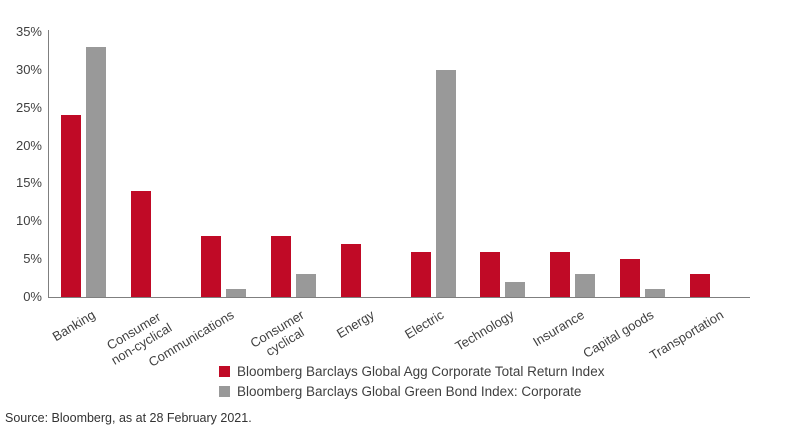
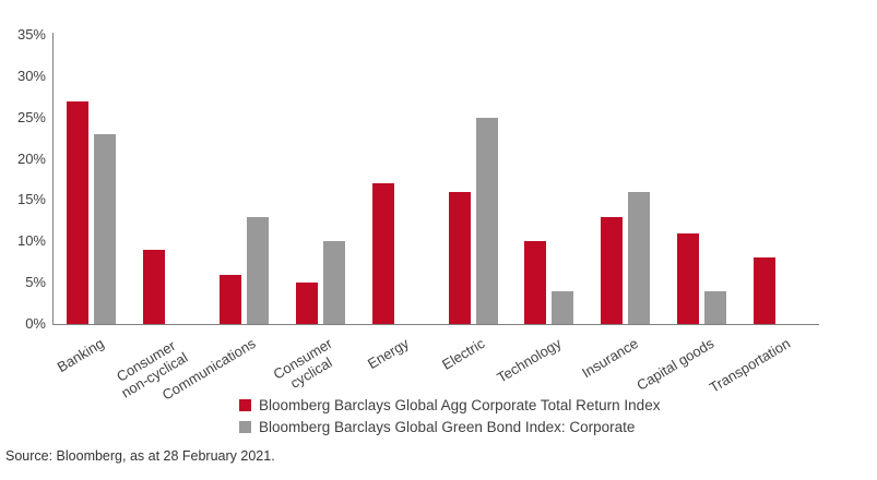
Bloomberg Barclays Global Agg Corporate Total Return Index/Banking: 24% -> 27%
Bloomberg Barclays Global Green Bond Index: Corporate/Banking: 33% -> 23%
Bloomberg Barclays Global Agg Corporate Total Return Index/Consumer non-cyclical: 14% -> 9%
Bloomberg Barclays Global Agg Corporate Total Return Index/Communications: 8% -> 6%
Bloomberg Barclays Global Green Bond Index: Corporate/Communications: 1% -> 13%
Bloomberg Barclays Global Agg Corporate Total Return Index/Consumer cyclical: 8% -> 5%
Bloomberg Barclays Global Green Bond Index: Corporate/Consumer cyclical: 3% -> 10%
Bloomberg Barclays Global Agg Corporate Total Return Index/Energy: 7% -> 17%
Bloomberg Barclays Global Agg Corporate Total Return Index/Electric: 6% -> 16%
Bloomberg Barclays Global Green Bond Index: Corporate/Electric: 30% -> 25%
Bloomberg Barclays Global Agg Corporate Total Return Index/Technology: 6% -> 10%
Bloomberg Barclays Global Green Bond Index: Corporate/Technology: 2% -> 4%
Bloomberg Barclays Global Agg Corporate Total Return Index/Insurance: 6% -> 13%
Bloomberg Barclays Global Green Bond Index: Corporate/Insurance: 3% -> 16%
Bloomberg Barclays Global Agg Corporate Total Return Index/Capital goods: 5% -> 11%
Bloomberg Barclays Global Green Bond Index: Corporate/Capital goods: 1% -> 4%
Bloomberg Barclays Global Agg Corporate Total Return Index/Transportation: 3% -> 8%
